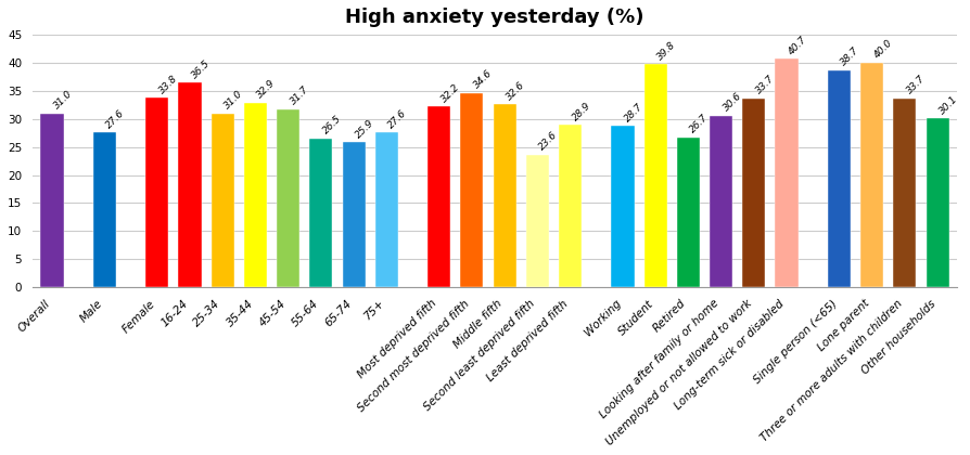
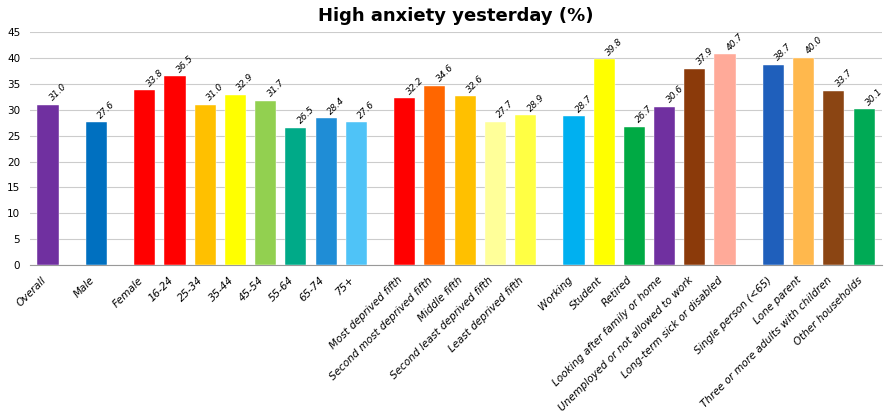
65-74: 25.9 -> 28.4
Second least deprived fifth: 23.6 -> 27.7
Unemployed or not allowed to work: 33.7 -> 37.9
